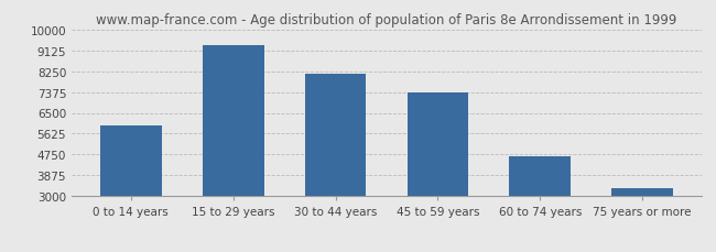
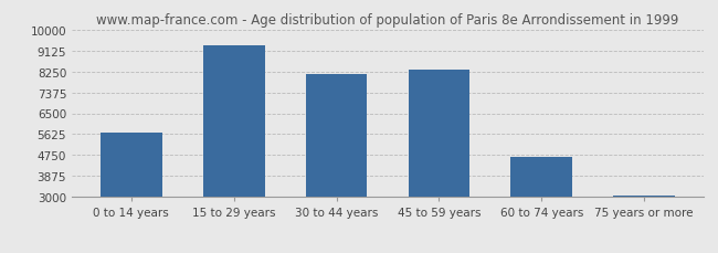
0 to 14 years: 5950 -> 5680
45 to 59 years: 7350 -> 8300
75 years or more: 3350 -> 3060
